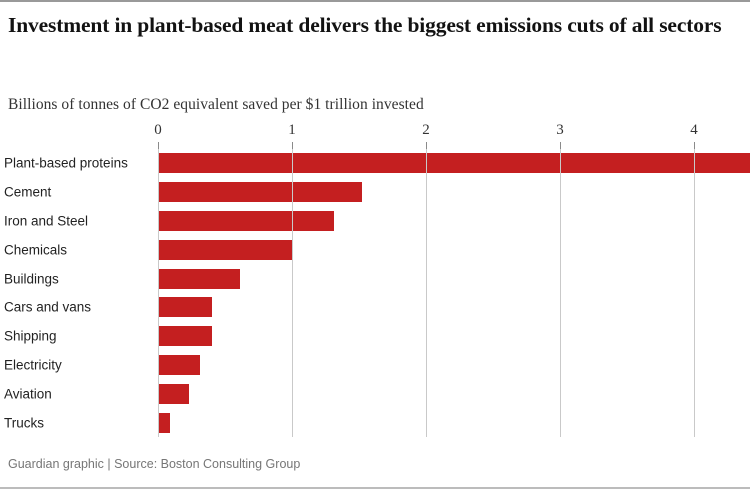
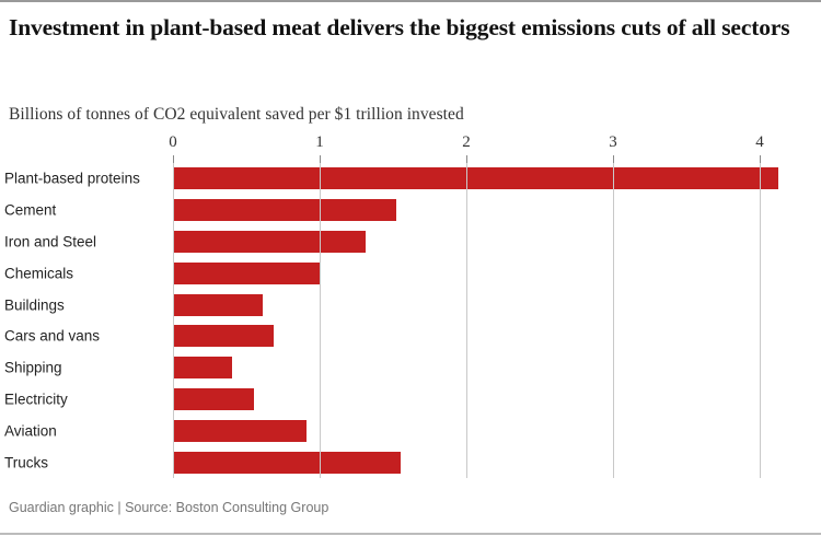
Plant-based proteins: 4.42 -> 4.13
Cars and vans: 0.40 -> 0.69
Electricity: 0.31 -> 0.55
Aviation: 0.23 -> 0.91
Trucks: 0.09 -> 1.55
